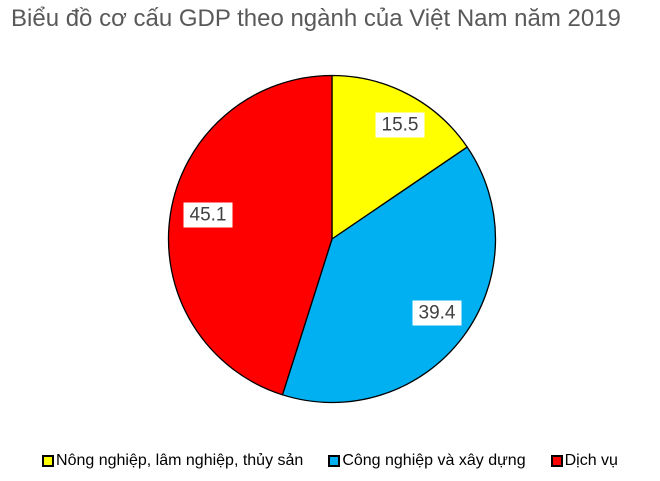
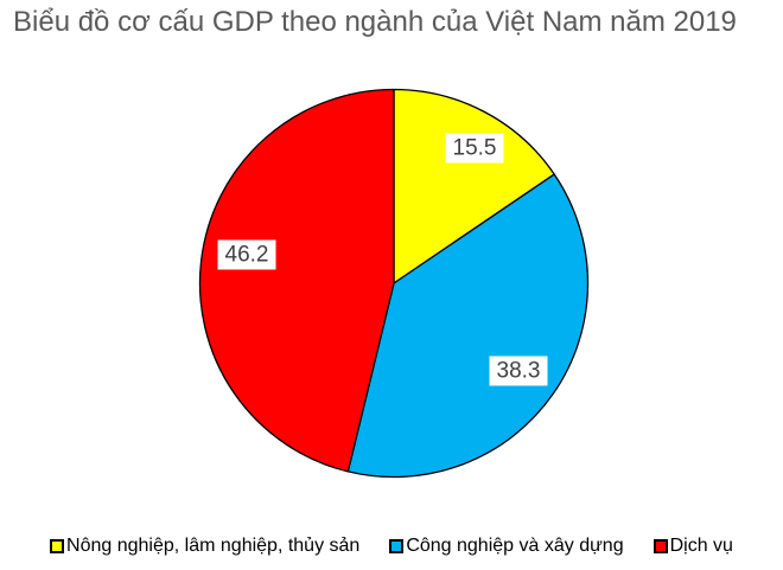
Công nghiệp và xây dựng: 39.4 -> 38.3
Dịch vụ: 45.1 -> 46.2
